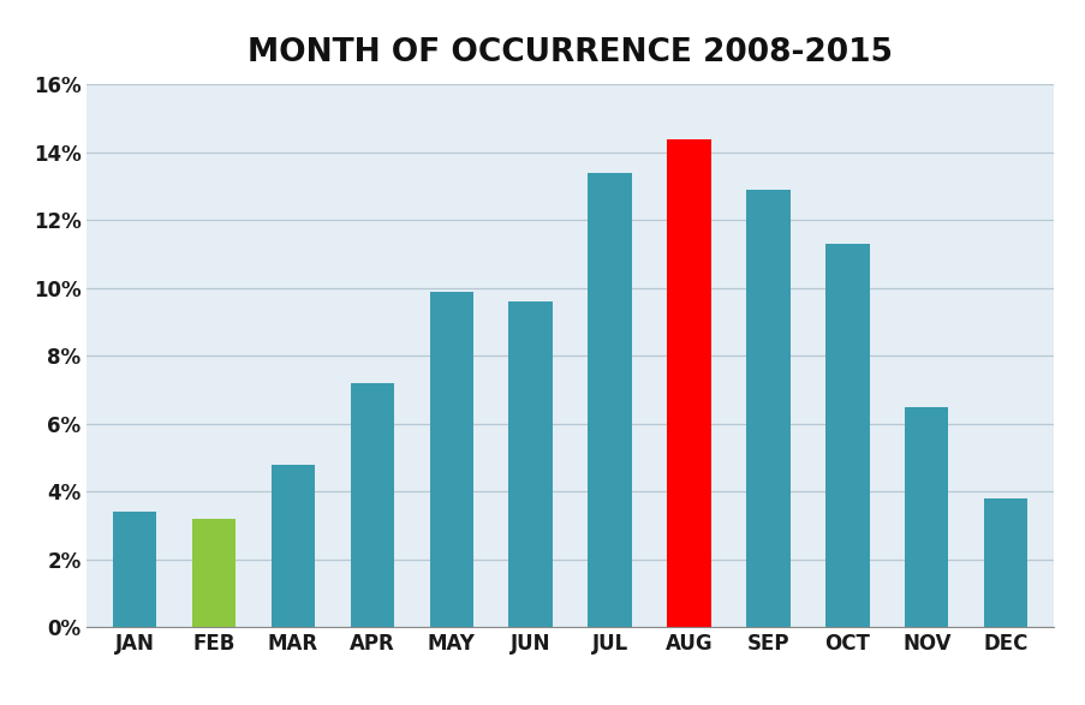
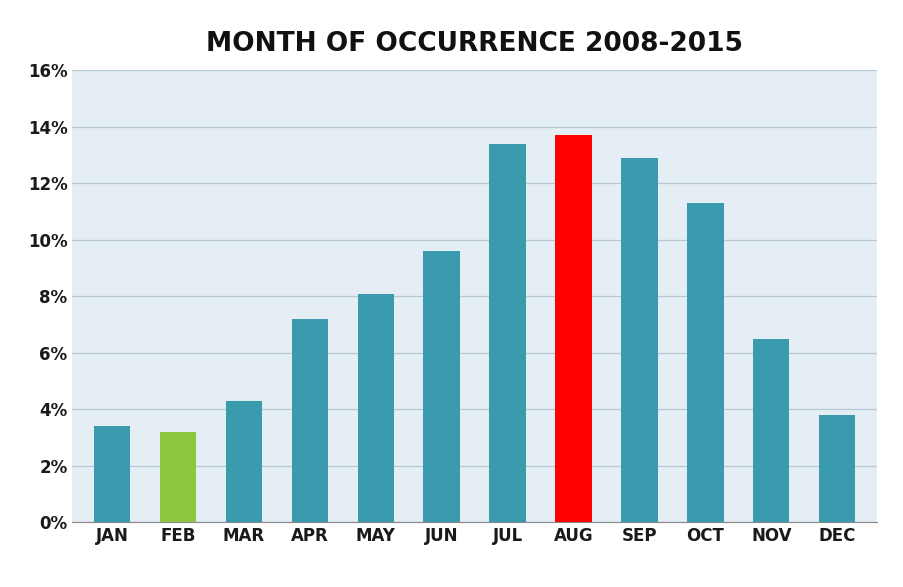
MAR: 4.8% -> 4.3%
MAY: 9.9% -> 8.1%
AUG: 14.4% -> 13.7%
